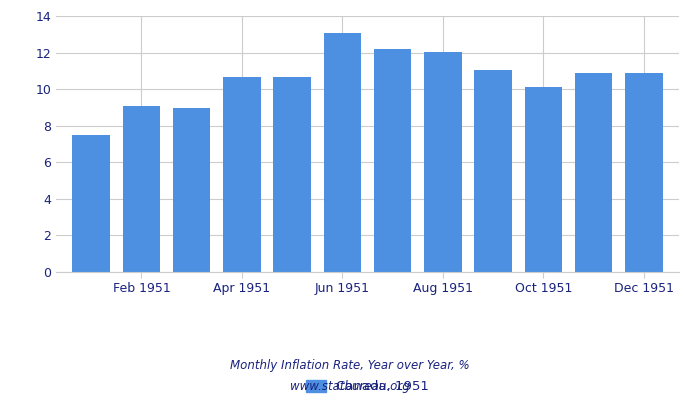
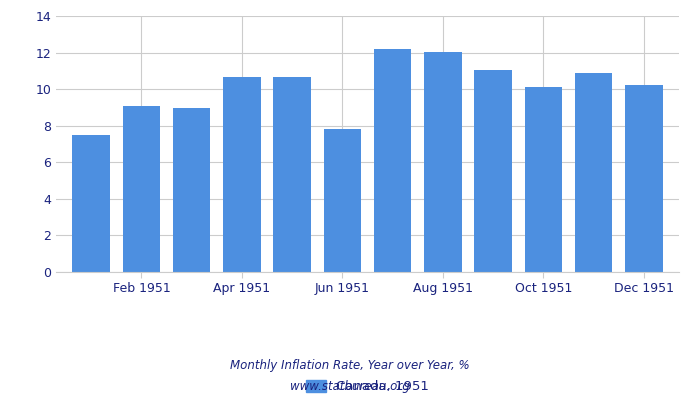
Jun 1951: 13.1 -> 7.8
Dec 1951: 10.9 -> 10.2
